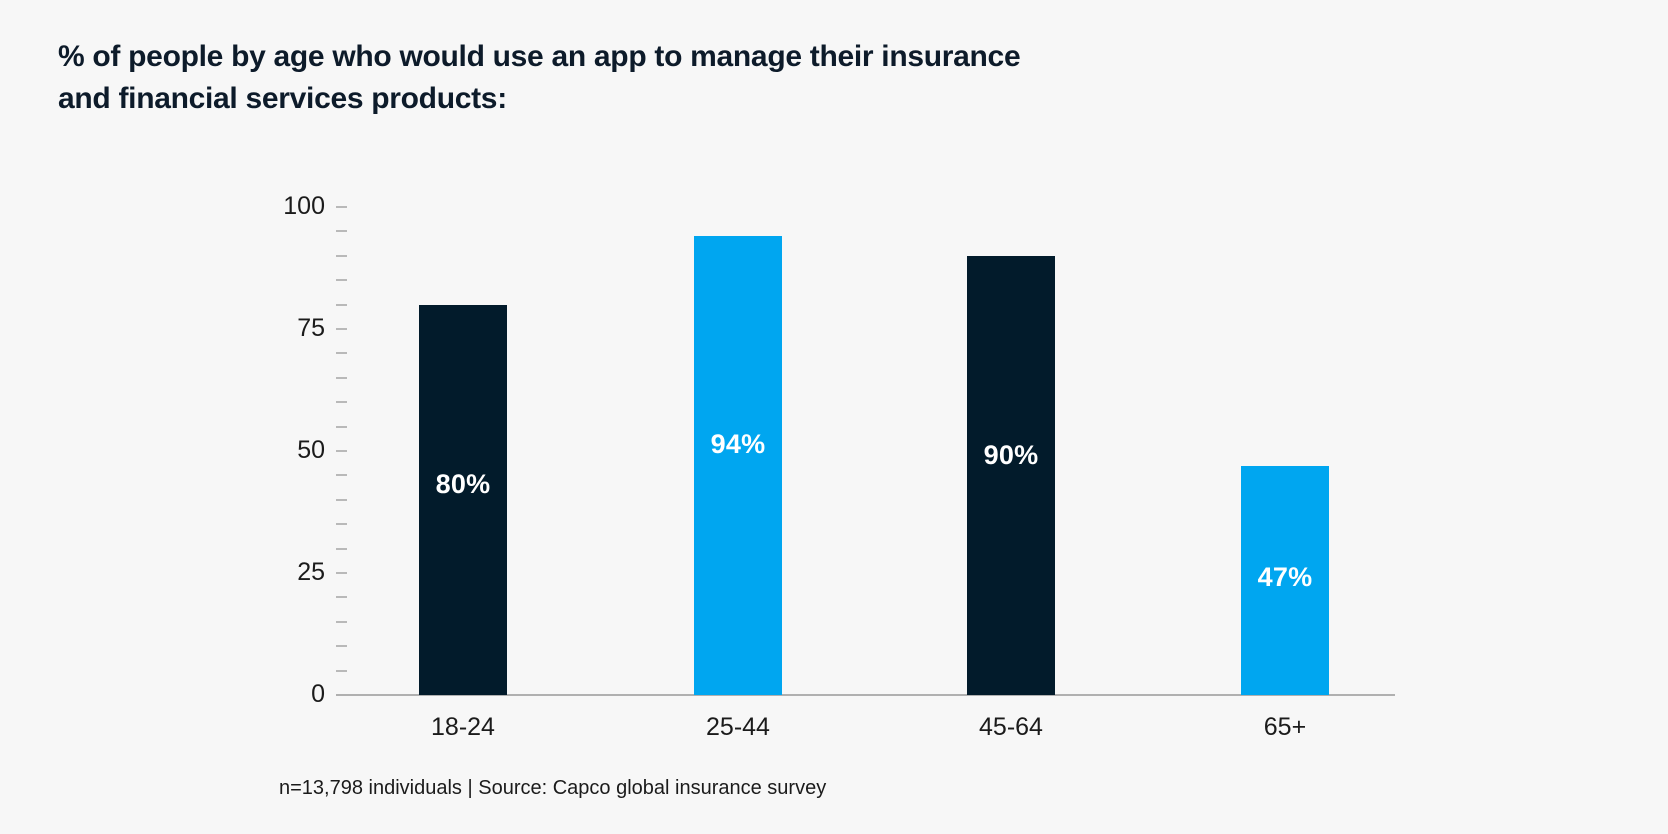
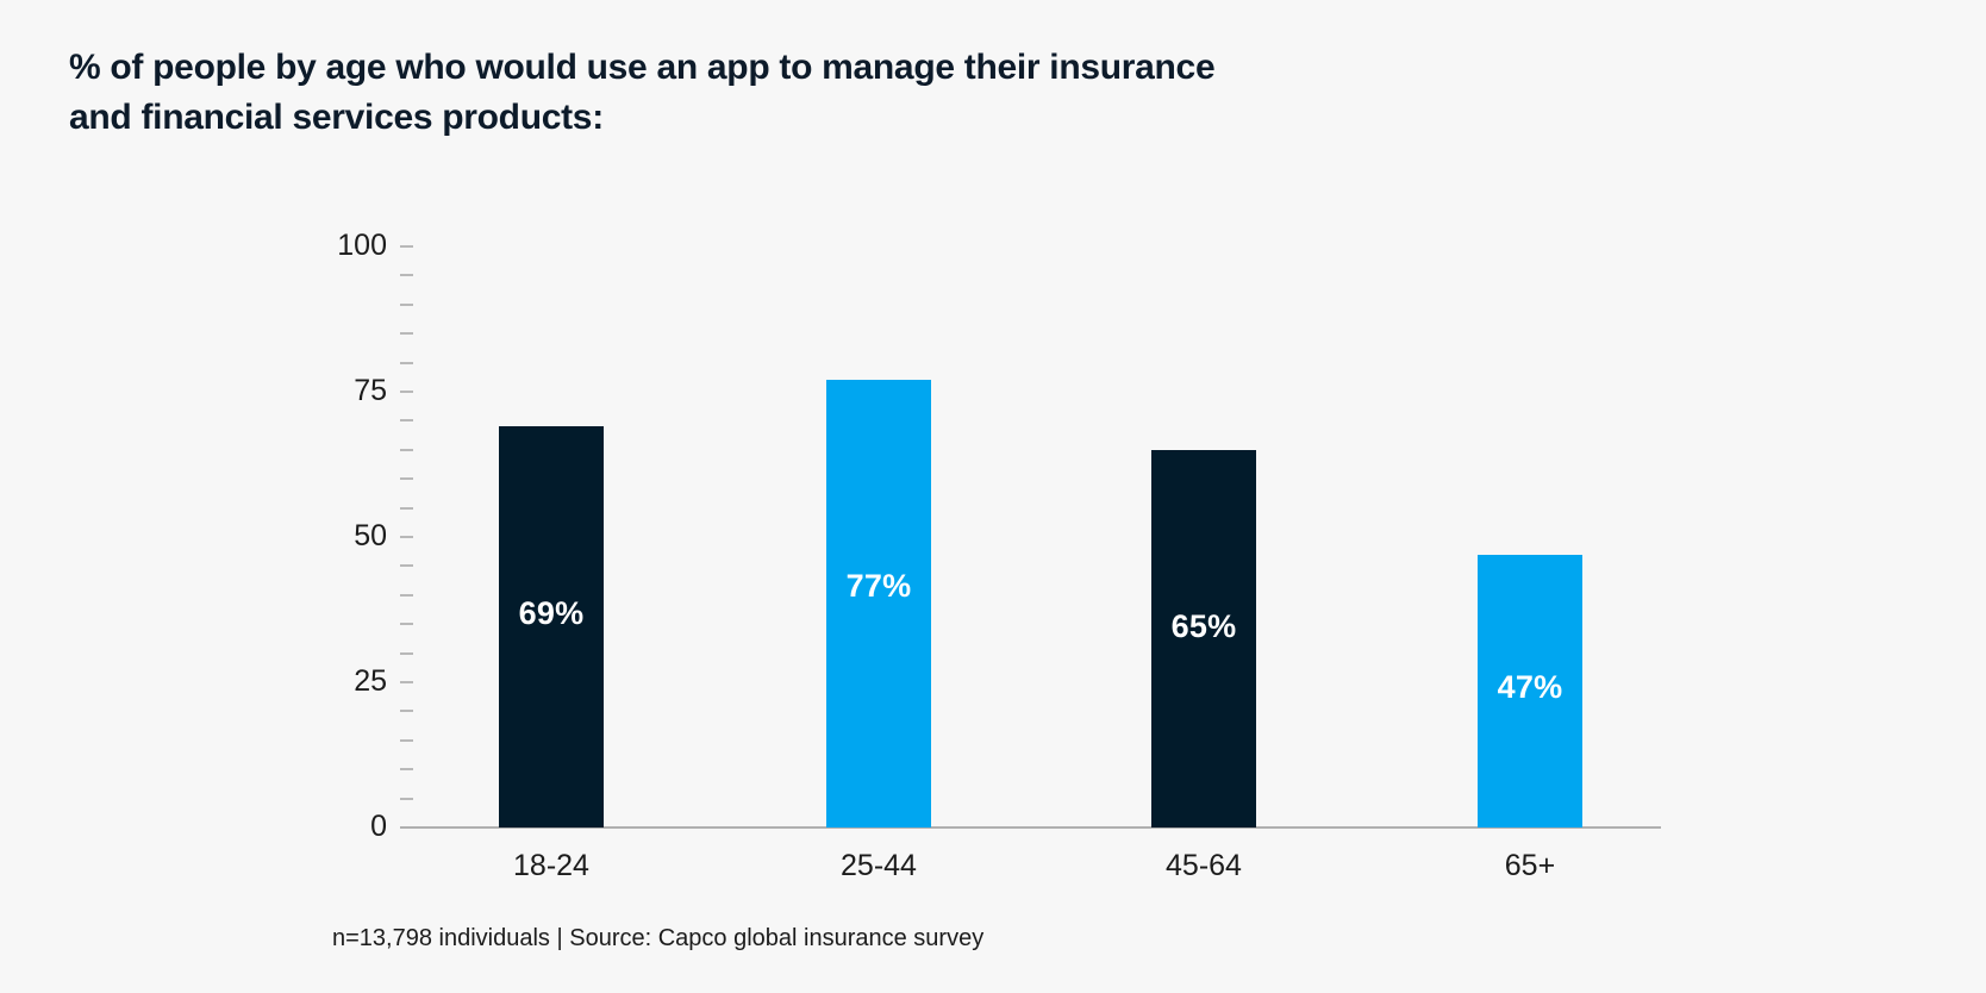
18-24: 80% -> 69%
25-44: 94% -> 77%
45-64: 90% -> 65%
